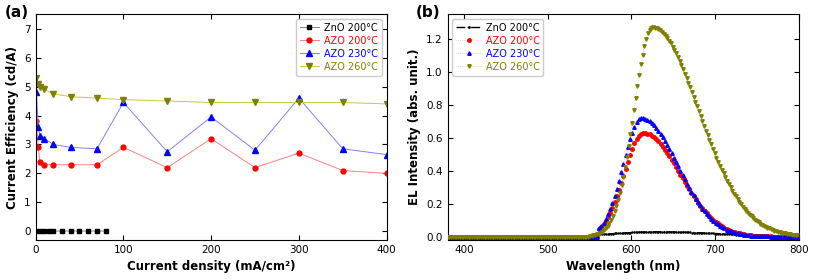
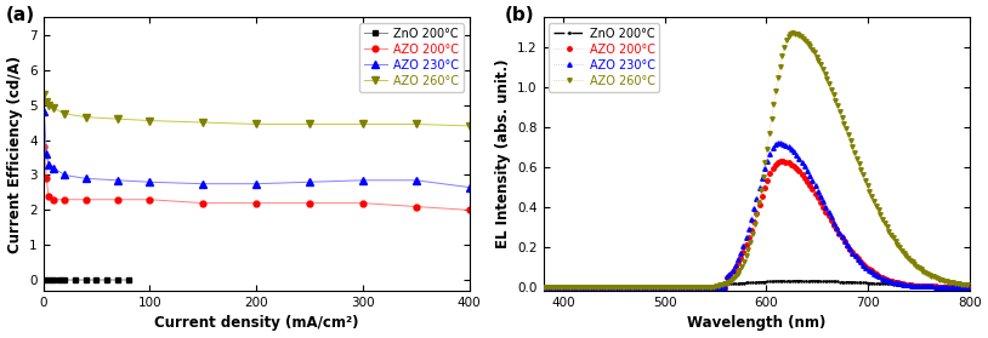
AZO 200°C/100: 2.9 -> 2.3
AZO 230°C/100: 4.45 -> 2.80
AZO 200°C/200: 3.2 -> 2.2
AZO 230°C/200: 3.95 -> 2.75
AZO 200°C/300: 2.7 -> 2.2
AZO 230°C/300: 4.60 -> 2.85
